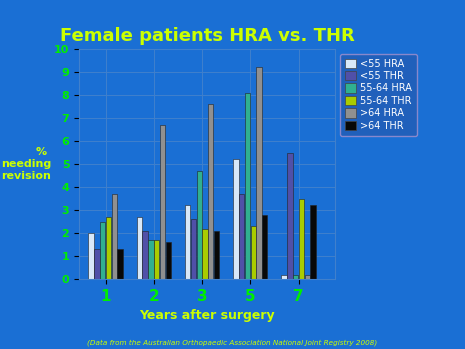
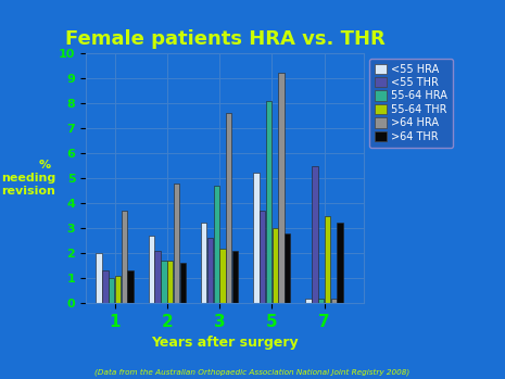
55-64 HRA/1: 2.5 -> 1.0
55-64 THR/1: 2.7 -> 1.1
>64 HRA/2: 6.7 -> 4.8
55-64 THR/5: 2.3 -> 3.0
